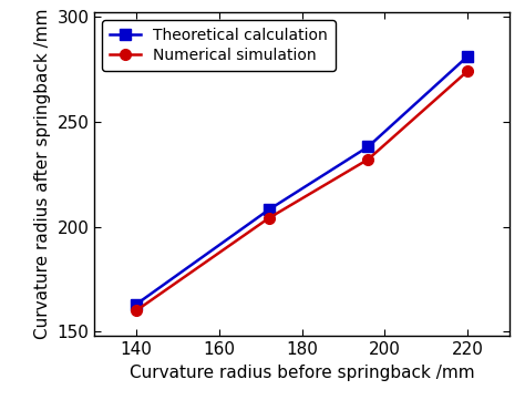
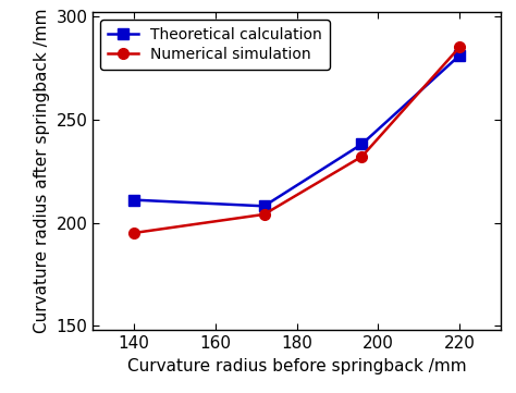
Theoretical calculation/140: 163 -> 211
Numerical simulation/140: 160 -> 195
Numerical simulation/220: 274 -> 285
